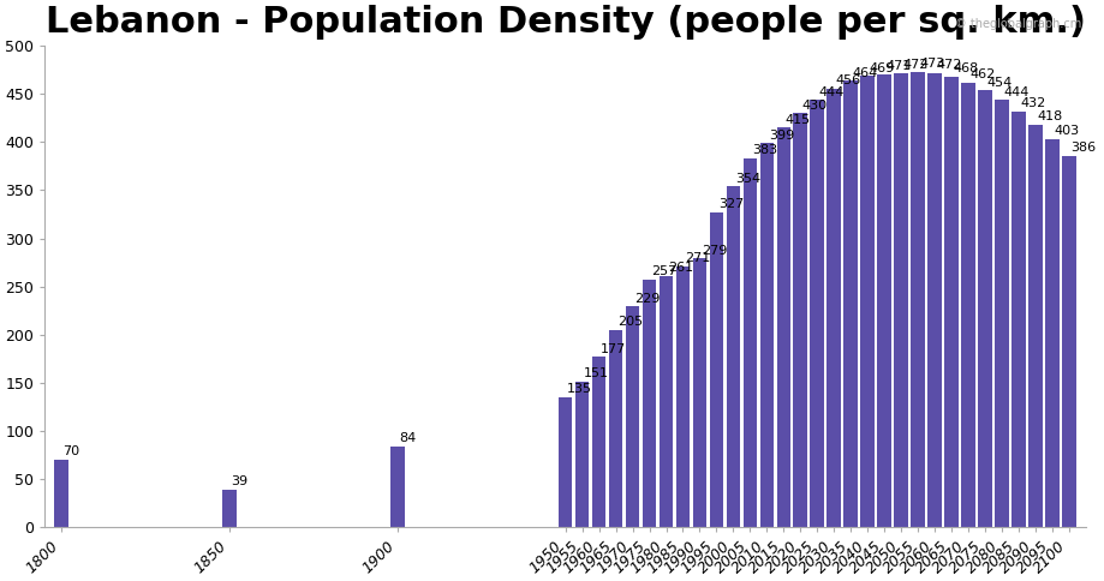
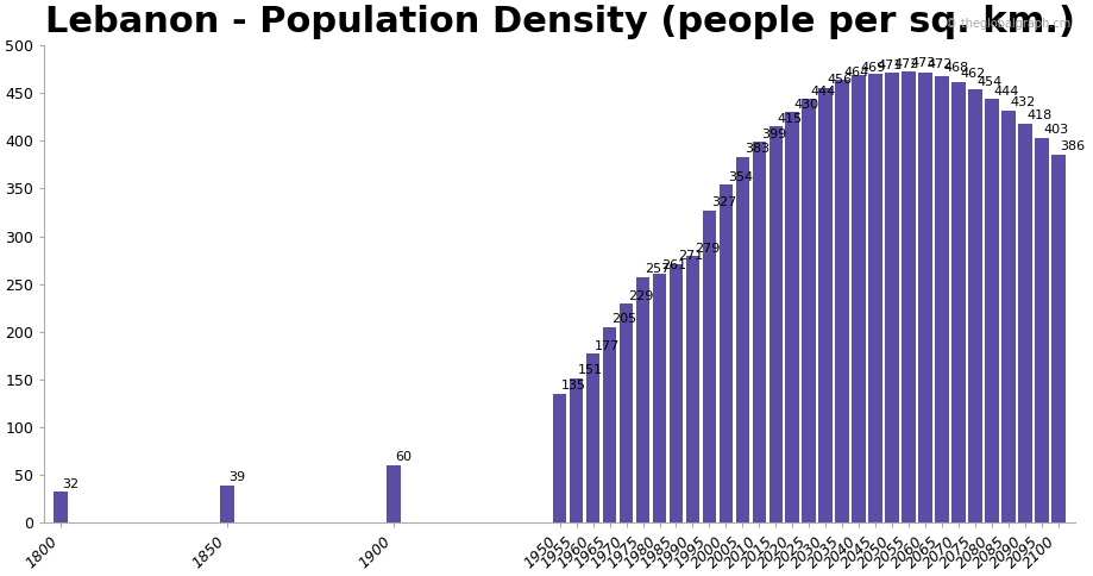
1800: 70 -> 32
1900: 84 -> 60
